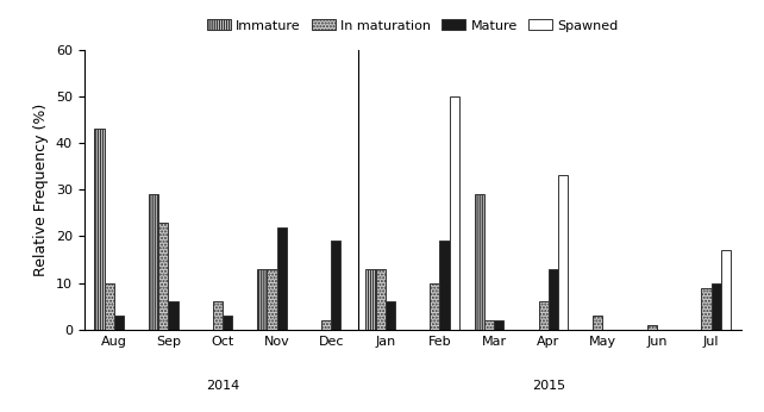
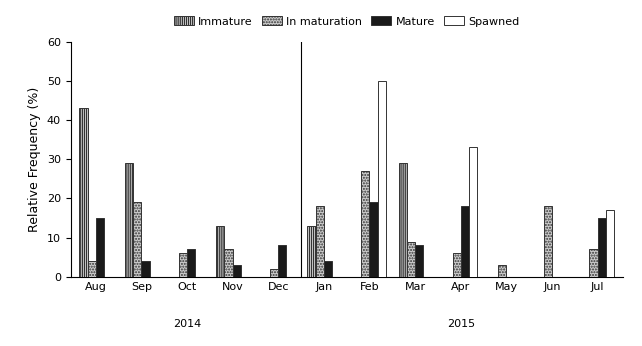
In maturation/Aug: 10 -> 4
Mature/Aug: 3 -> 15
In maturation/Sep: 23 -> 19
Mature/Sep: 6 -> 4
Mature/Oct: 3 -> 7
In maturation/Nov: 13 -> 7
Mature/Nov: 22 -> 3
Mature/Dec: 19 -> 8
In maturation/Jan: 13 -> 18
Mature/Jan: 6 -> 4
In maturation/Feb: 10 -> 27
In maturation/Mar: 2 -> 9
Mature/Mar: 2 -> 8
Mature/Apr: 13 -> 18
In maturation/Jun: 1 -> 18
In maturation/Jul: 9 -> 7
Mature/Jul: 10 -> 15
